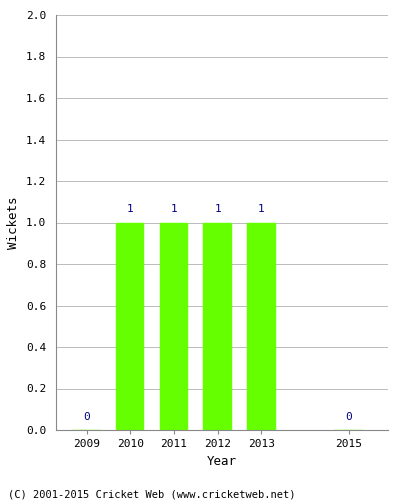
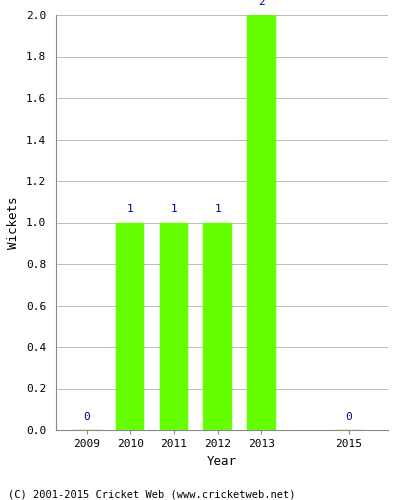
2013: 1 -> 2
